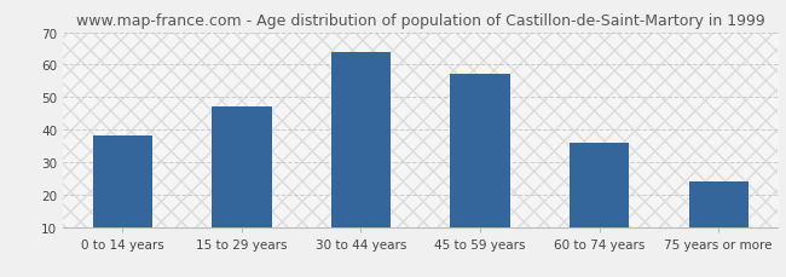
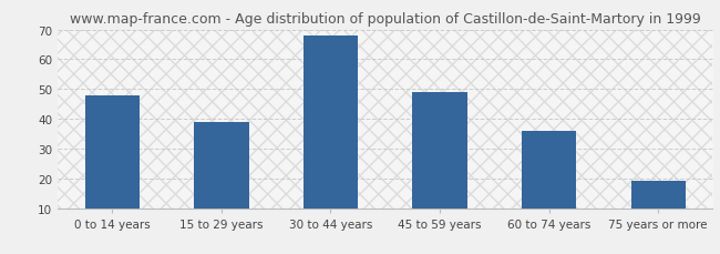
0 to 14 years: 38 -> 48
15 to 29 years: 47 -> 39
30 to 44 years: 64 -> 68
45 to 59 years: 57 -> 49
75 years or more: 24 -> 19
